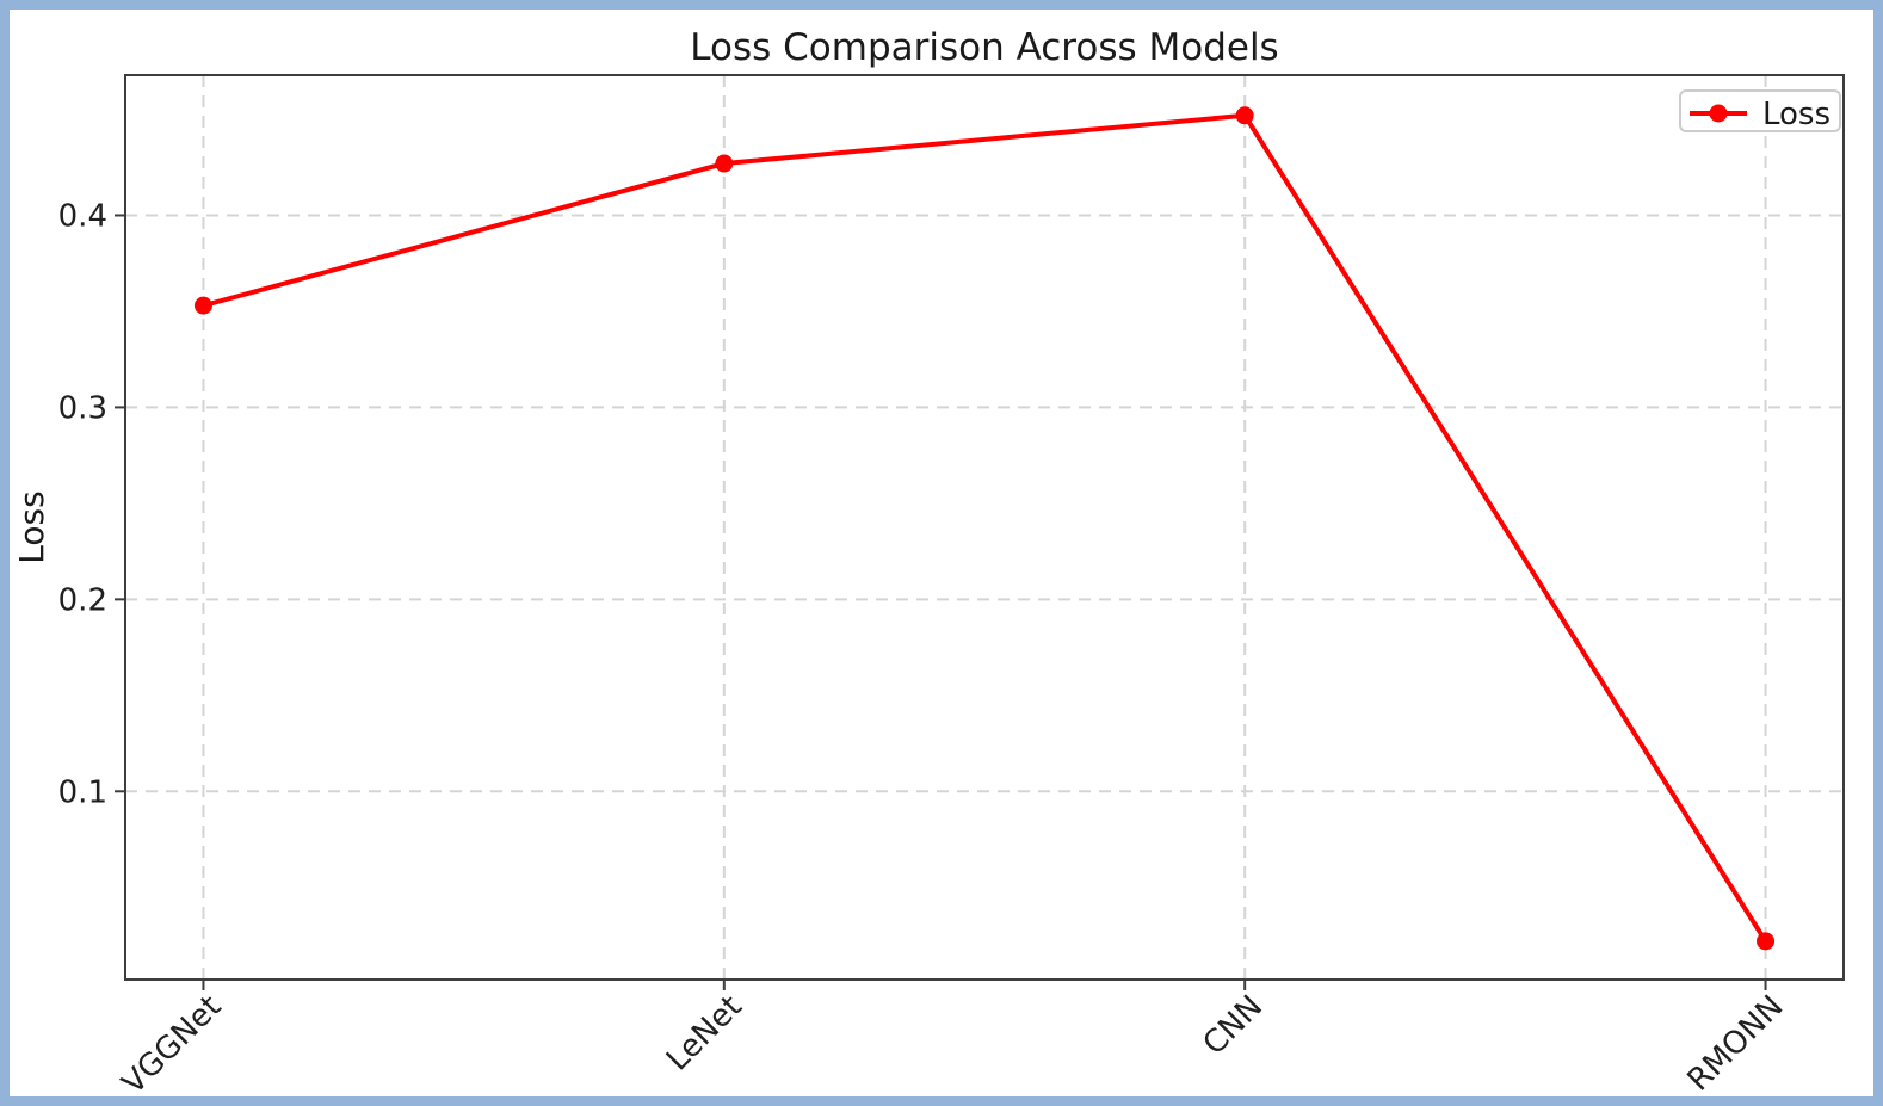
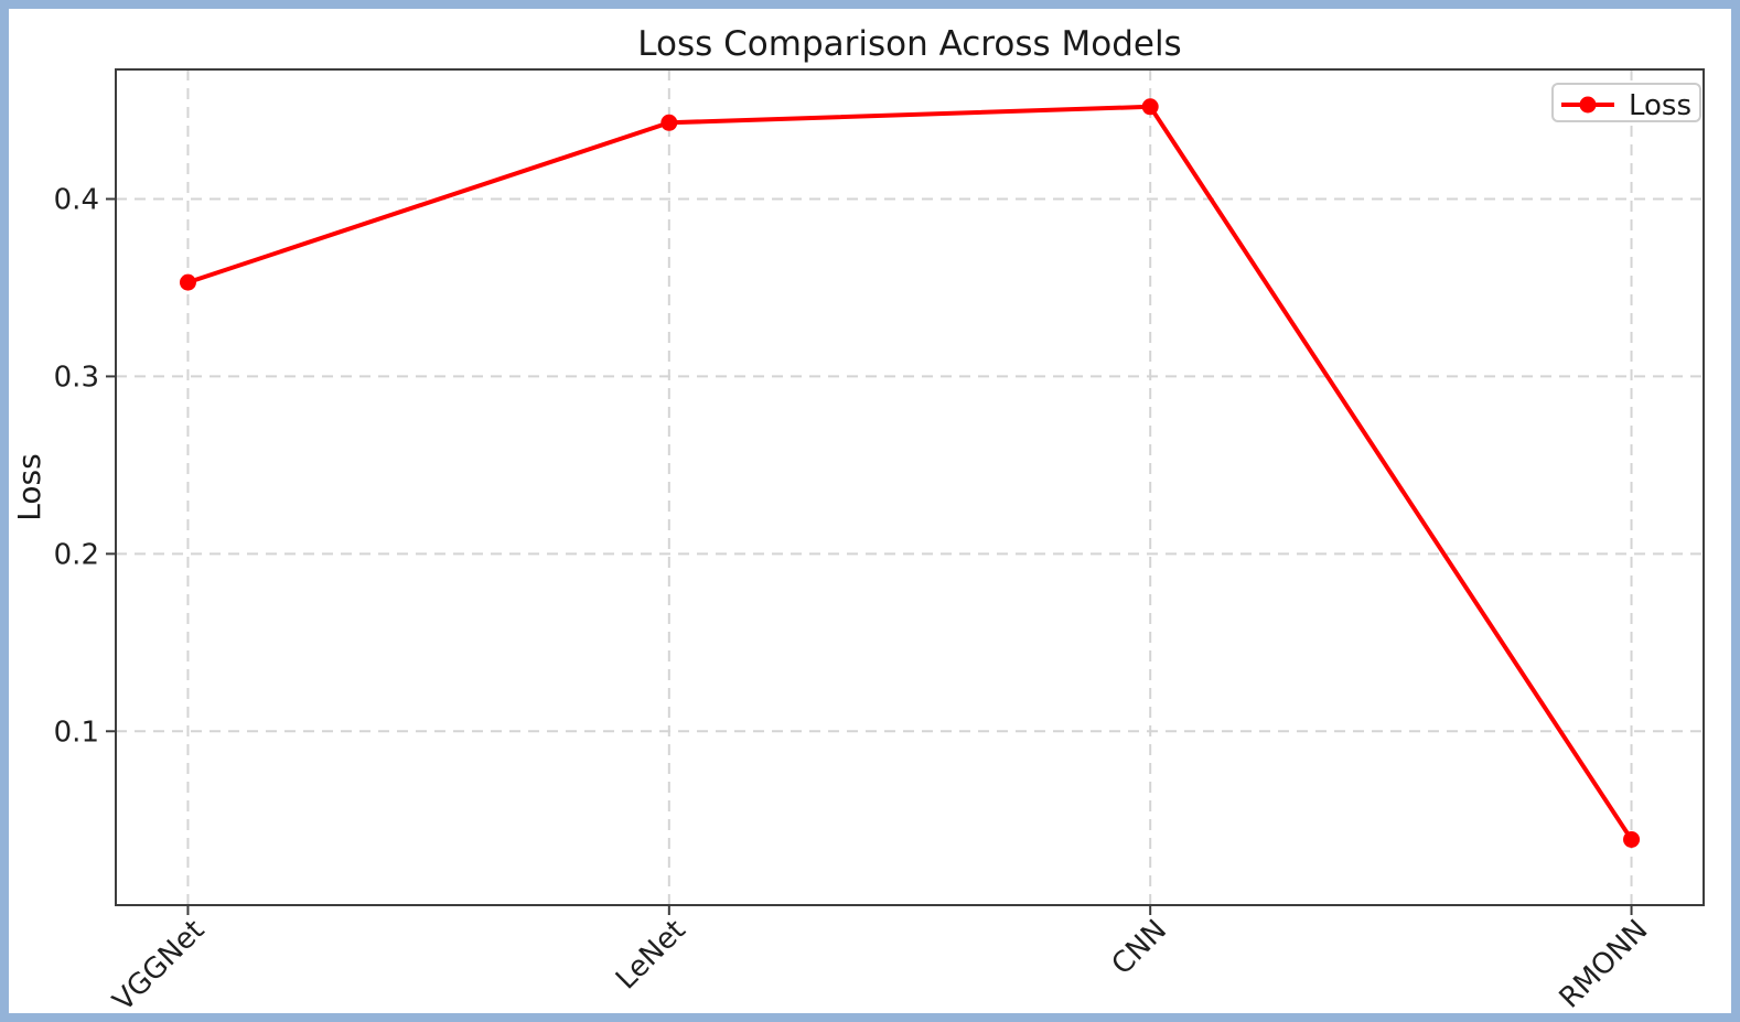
LeNet: 0.427 -> 0.443
RMONN: 0.022 -> 0.039
